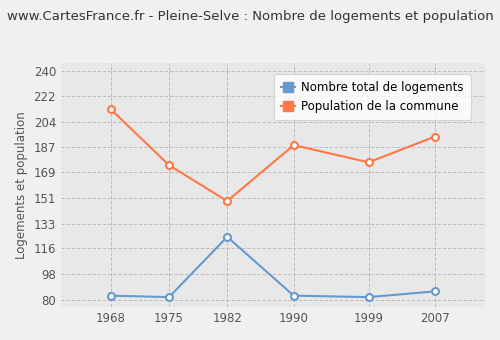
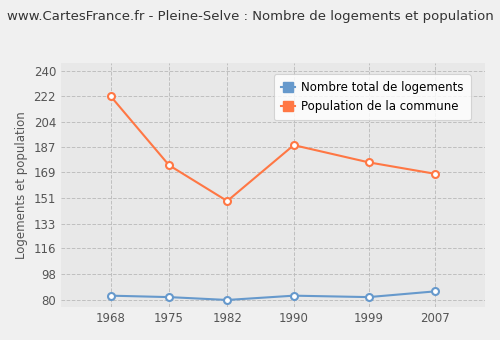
Population de la commune/1968: 213 -> 222
Nombre total de logements/1982: 124 -> 80
Population de la commune/2007: 194 -> 168
